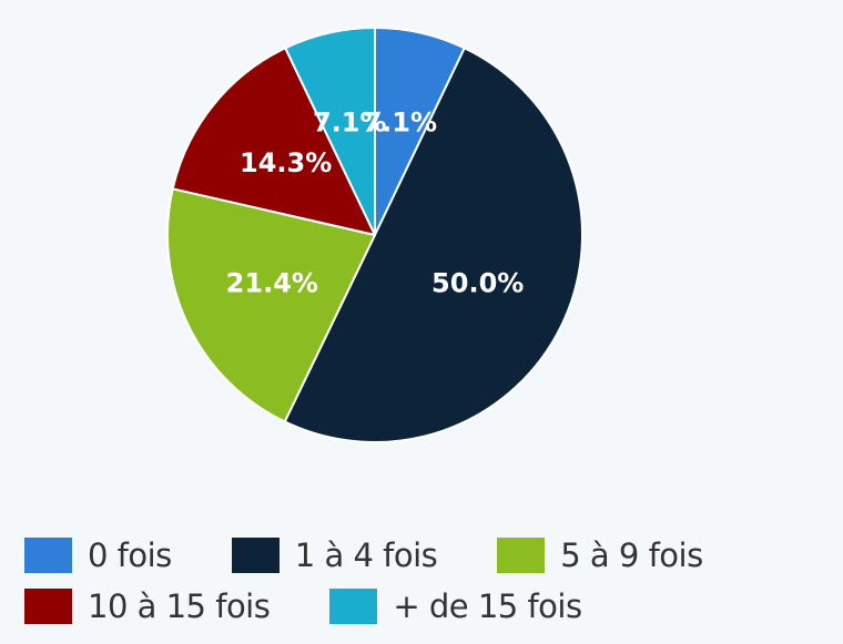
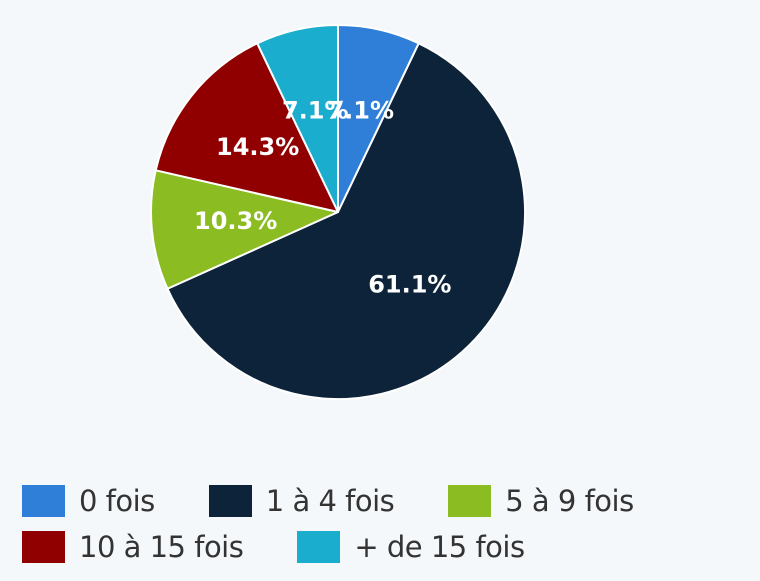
1 à 4 fois: 50.0% -> 61.1%
5 à 9 fois: 21.4% -> 10.3%
